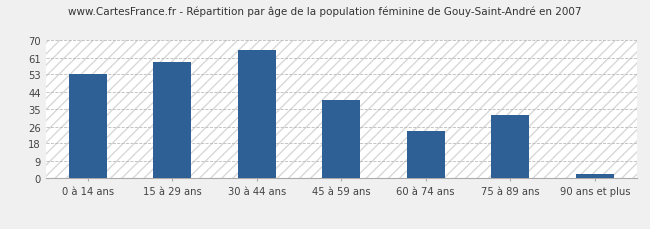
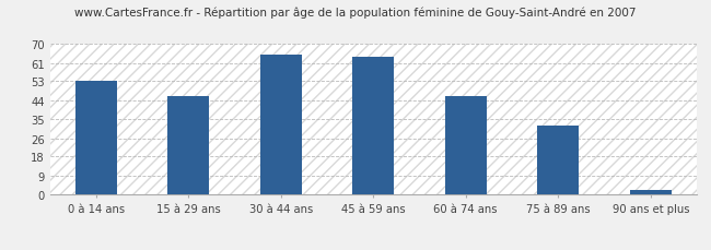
15 à 29 ans: 59 -> 46
45 à 59 ans: 40 -> 64
60 à 74 ans: 24 -> 46
